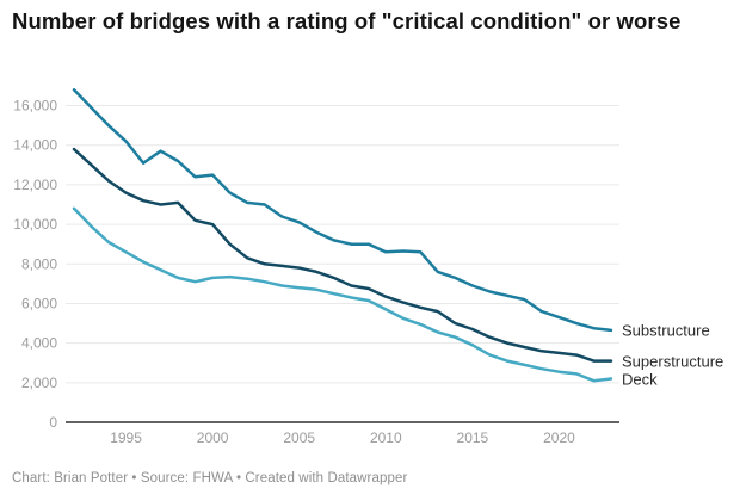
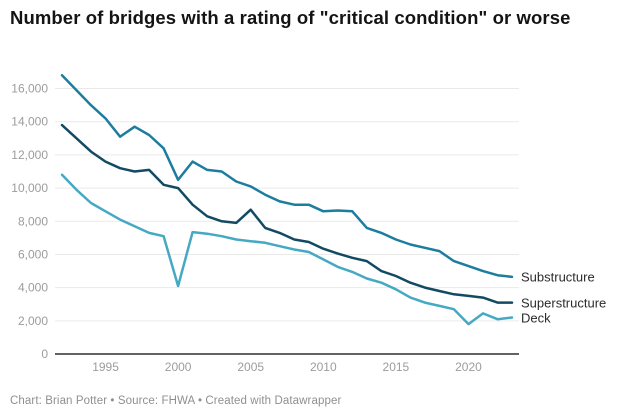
Substructure/2000: 12500 -> 10500
Deck/2000: 7300 -> 4100
Superstructure/2005: 7800 -> 8700
Deck/2020: 2600 -> 1800
